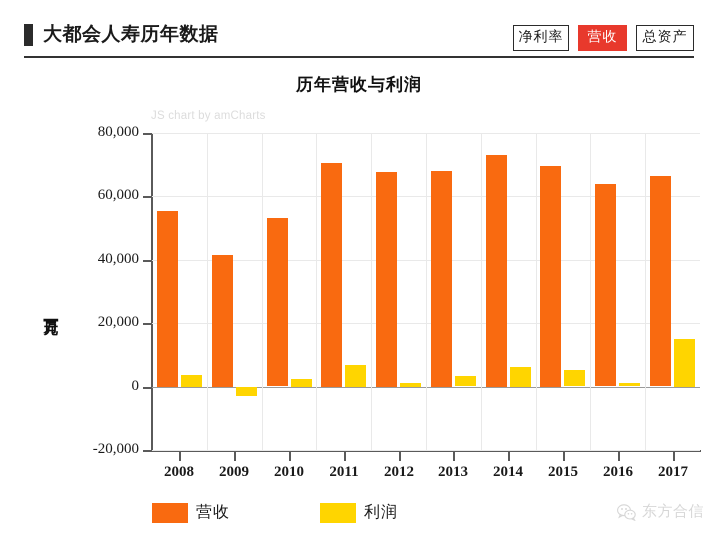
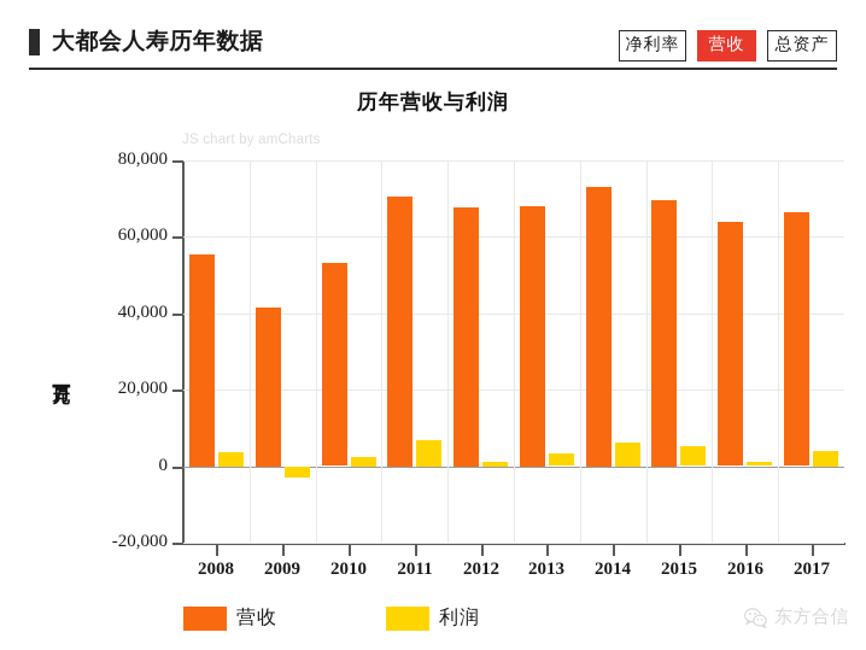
利润/2017: 15000 -> 4000
